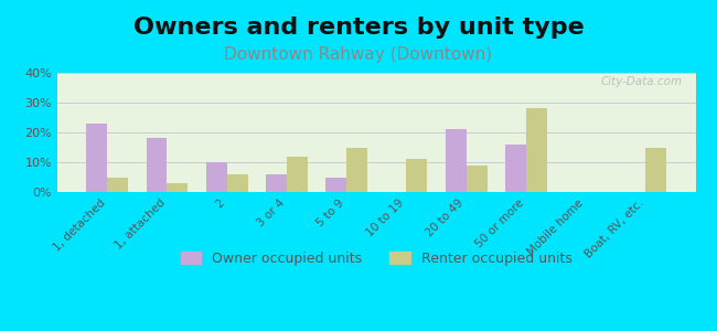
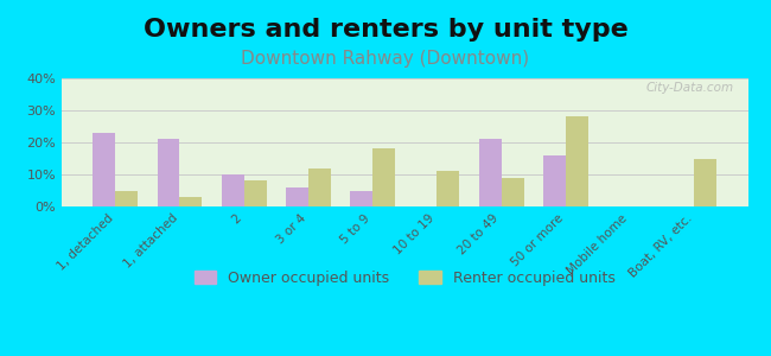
Owner occupied units/1, attached: 18% -> 21%
Renter occupied units/2: 6% -> 8%
Renter occupied units/5 to 9: 15% -> 18%
